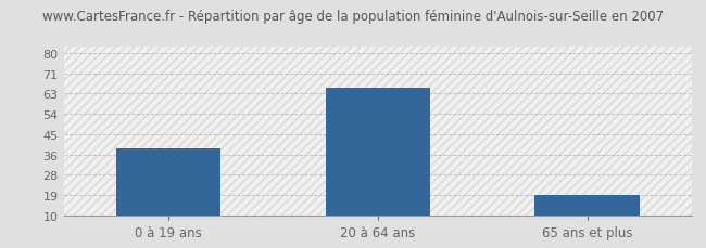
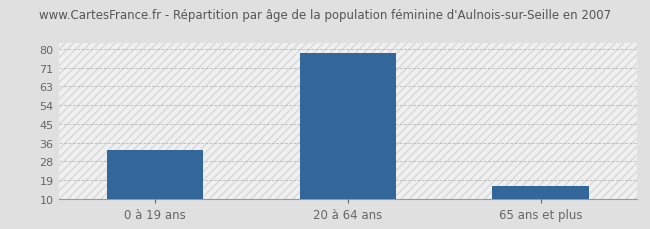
0 à 19 ans: 39 -> 33
20 à 64 ans: 65 -> 78
65 ans et plus: 19 -> 16
